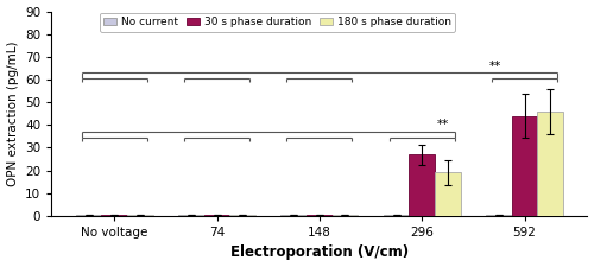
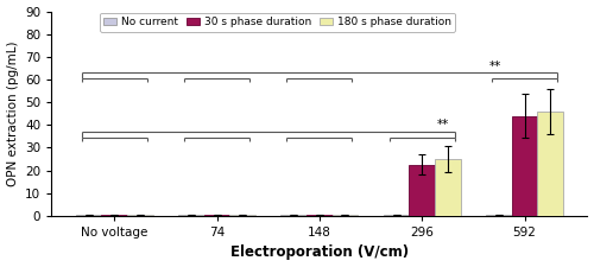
30 s phase duration/296: 27 -> 22
180 s phase duration/296: 19 -> 25
